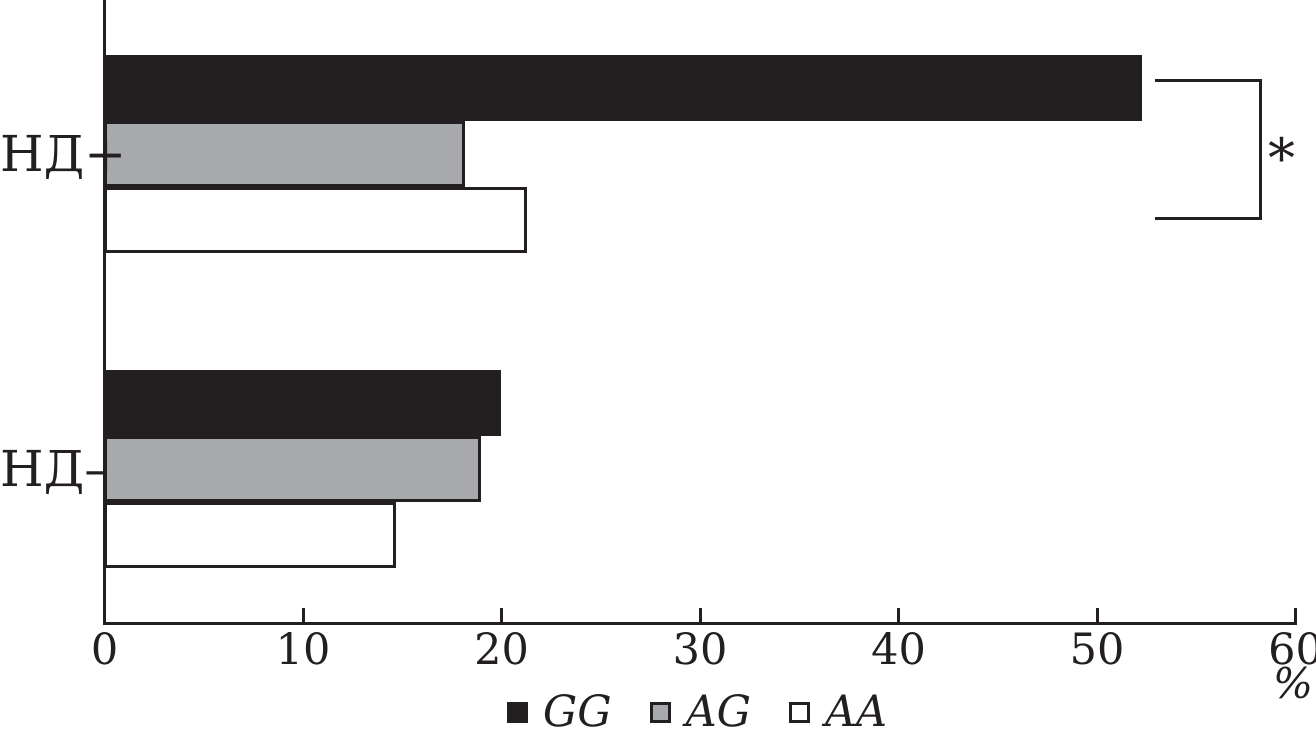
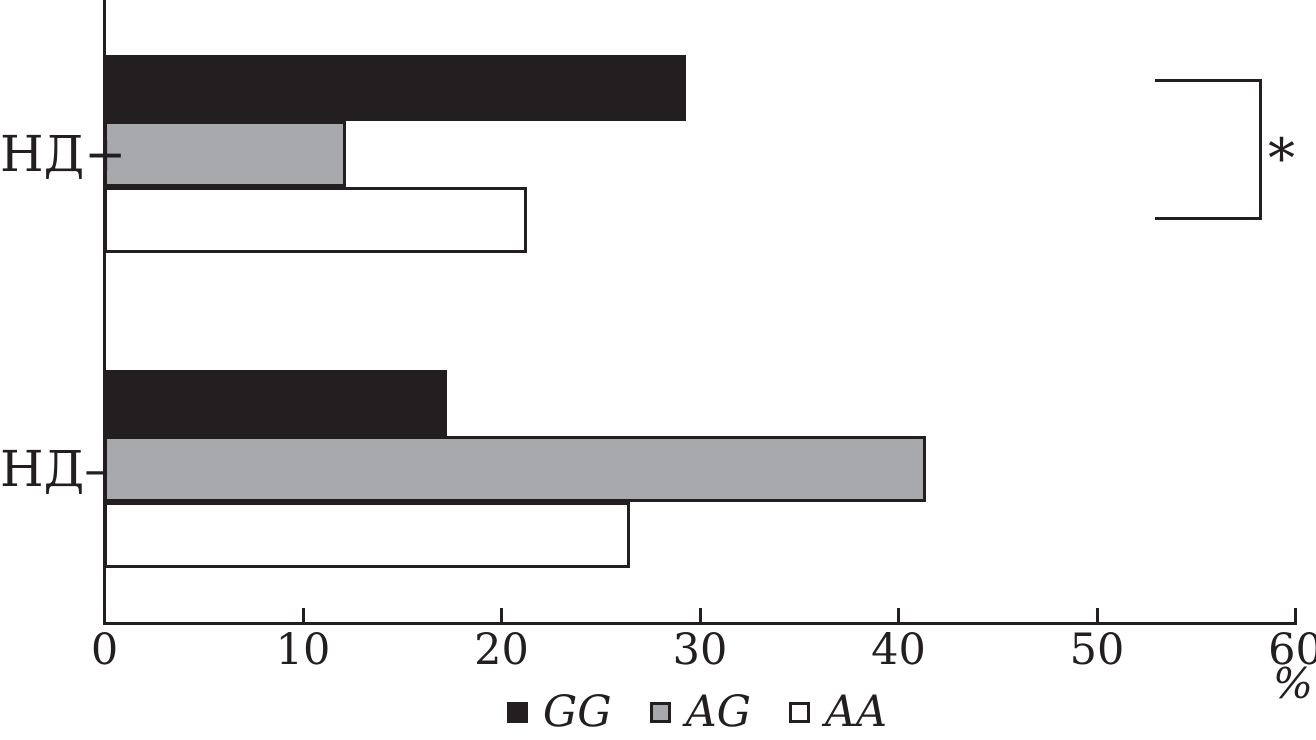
GG/НД+: 52.3 -> 29.3
AG/НД+: 18.2 -> 12.2
GG/НД–: 20.0 -> 17.3
AG/НД–: 19.0 -> 41.4
AA/НД–: 14.7 -> 26.5
